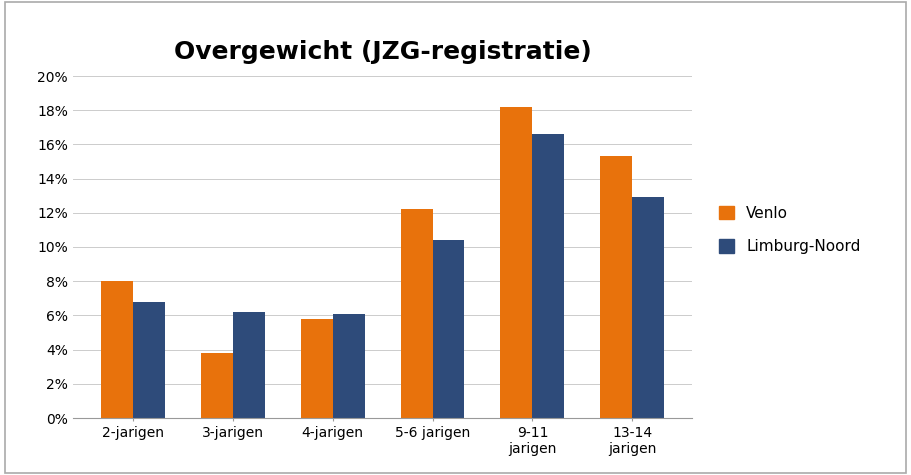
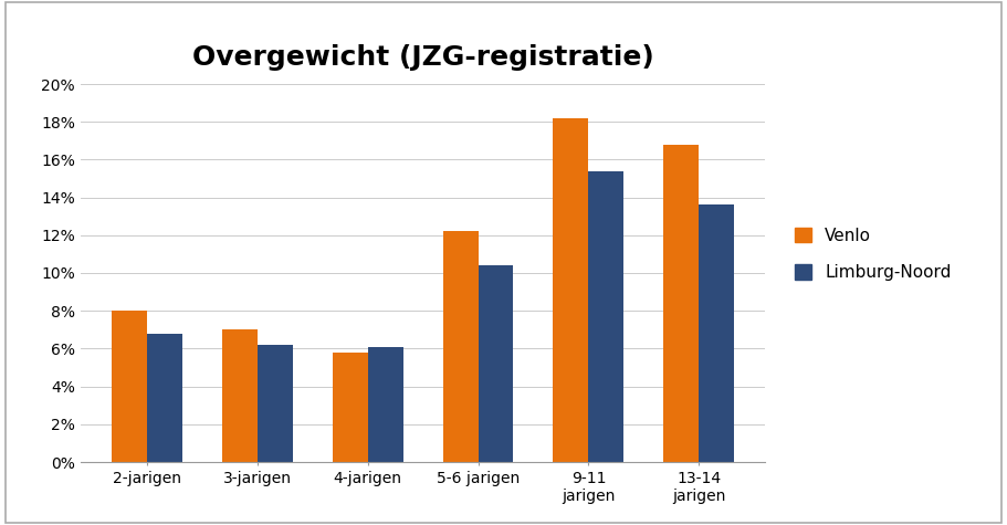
Venlo/3-jarigen: 3.8% -> 7.0%
Limburg-Noord/9-11 jarigen: 16.6% -> 15.4%
Venlo/13-14 jarigen: 15.3% -> 16.8%
Limburg-Noord/13-14 jarigen: 12.9% -> 13.6%
